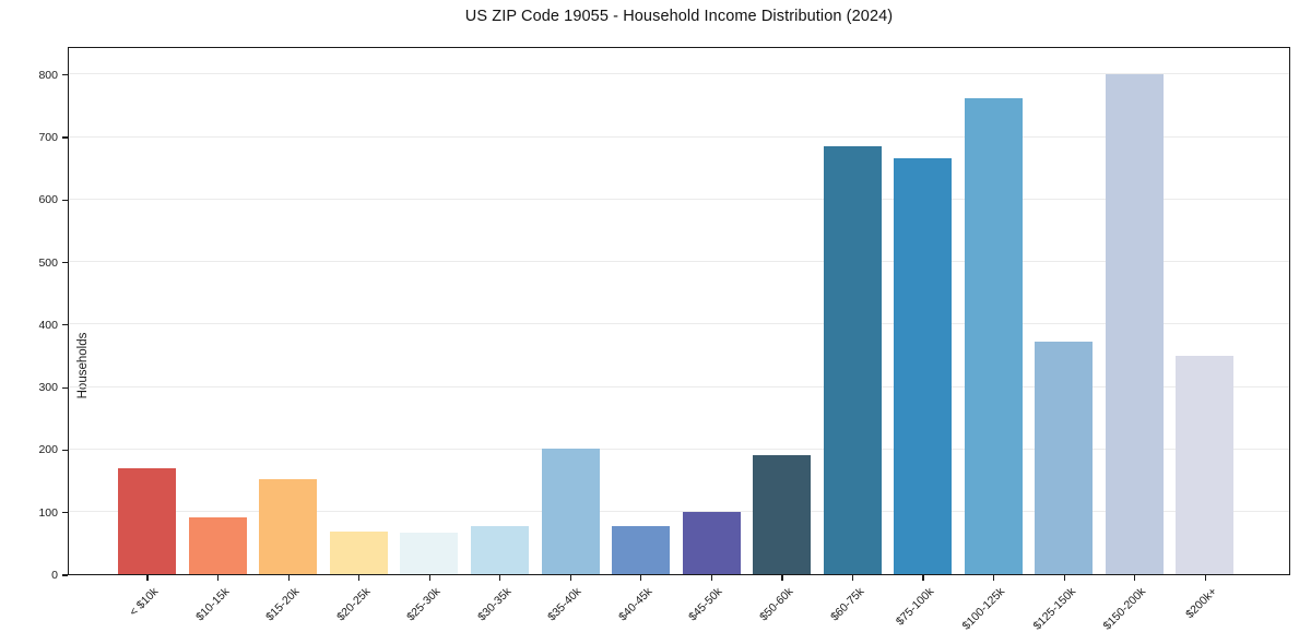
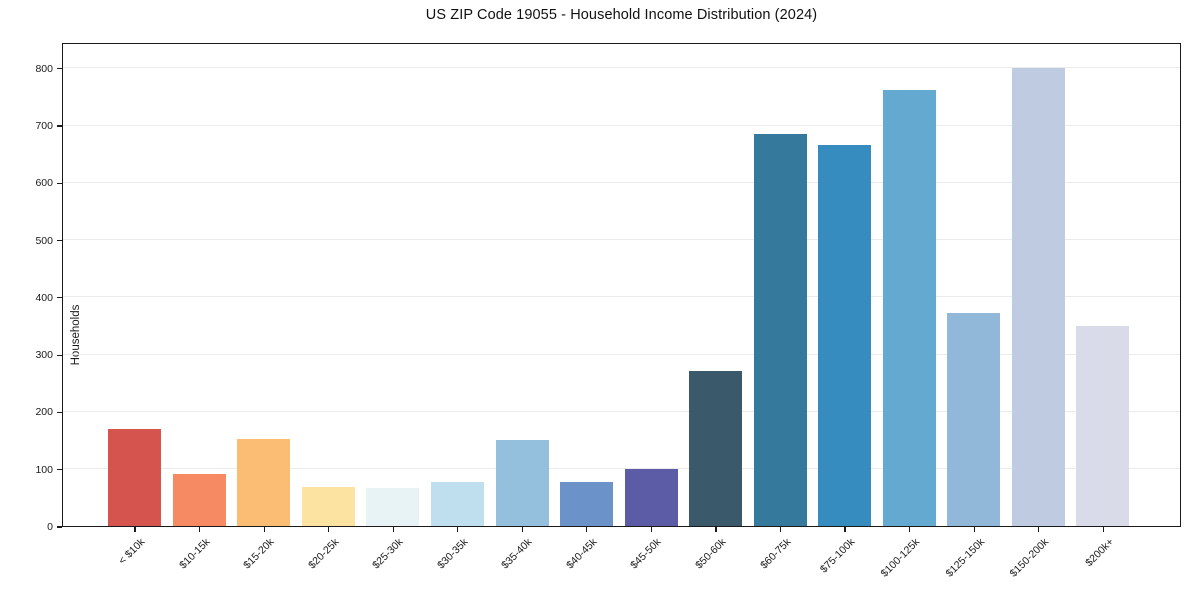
$35-40k: 200 -> 150
$50-60k: 190 -> 270
